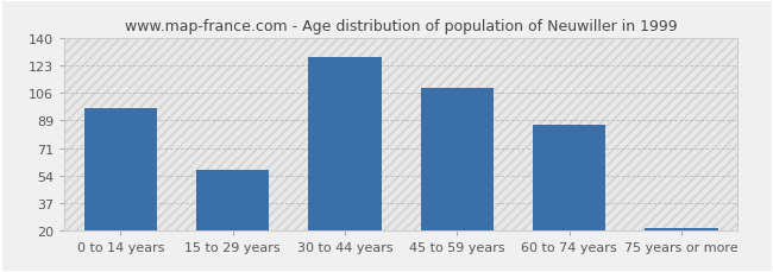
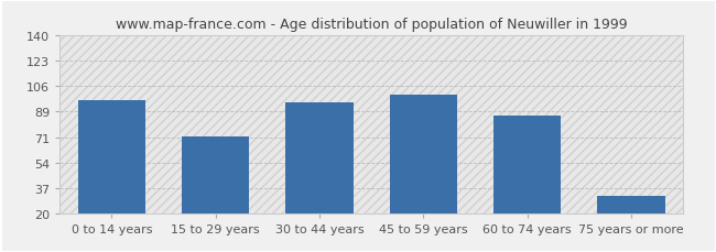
15 to 29 years: 58 -> 72
30 to 44 years: 128 -> 95
45 to 59 years: 109 -> 100
75 years or more: 22 -> 32
